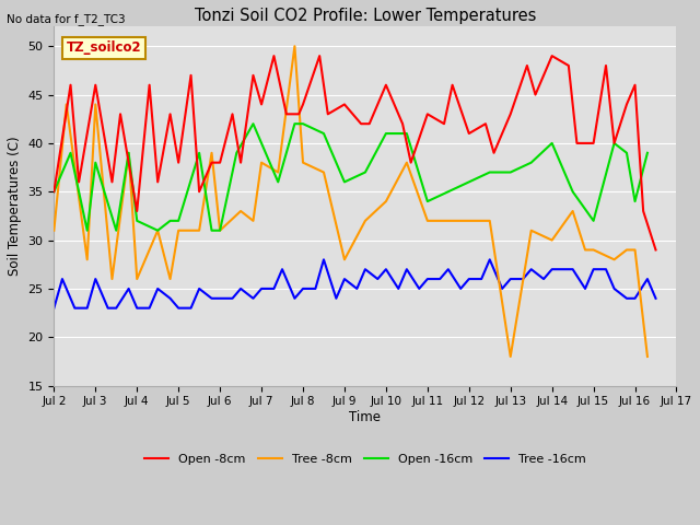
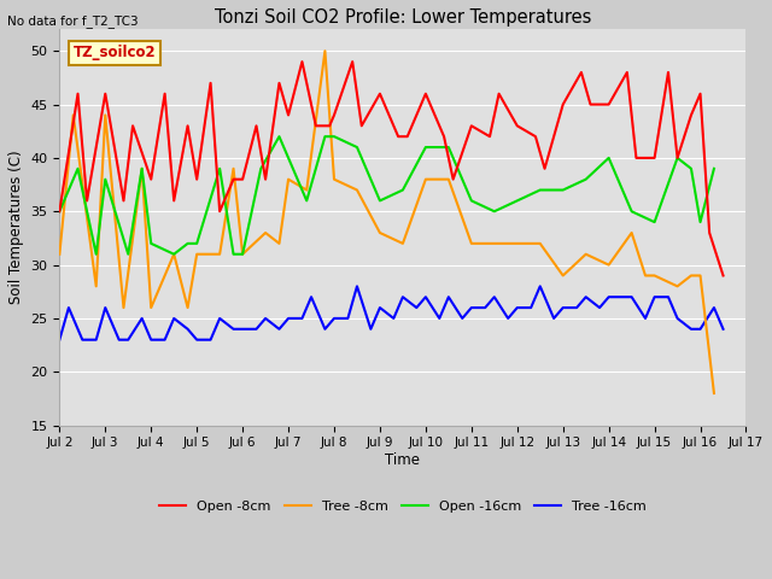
Open -8cm/Jul 4: 33 -> 38
Open -8cm/Jul 9: 44 -> 46
Tree -8cm/Jul 9: 28 -> 33
Tree -8cm/Jul 10: 34 -> 38
Open -16cm/Jul 11: 34 -> 36
Open -8cm/Jul 12: 41 -> 43
Open -8cm/Jul 13: 43 -> 45
Tree -8cm/Jul 13: 18 -> 29
Open -8cm/Jul 14: 49 -> 45
Open -16cm/Jul 15: 32 -> 34
